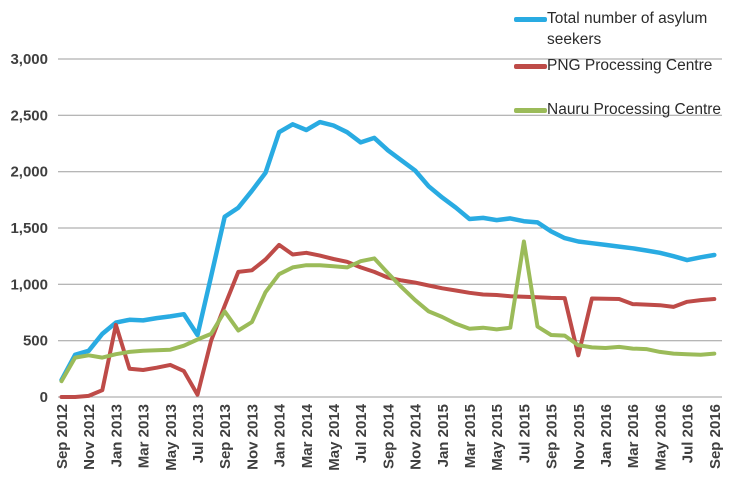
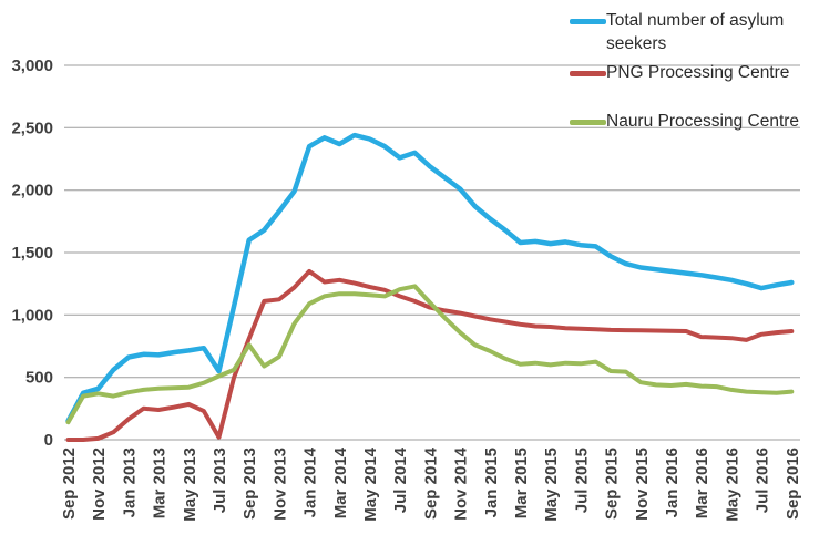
PNG Processing Centre/Jan 2013: 640 -> 160
Nauru Processing Centre/Jul 2015: 1380 -> 610
PNG Processing Centre/Nov 2015: 370 -> 880
